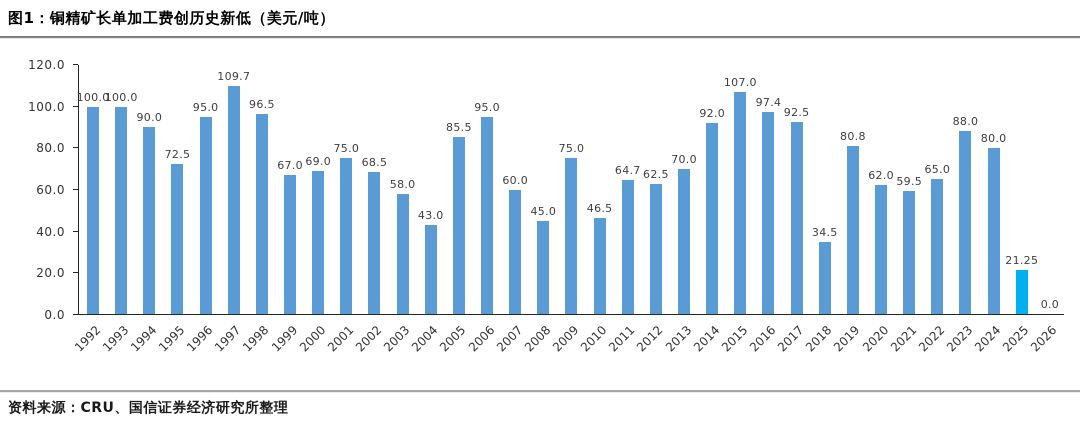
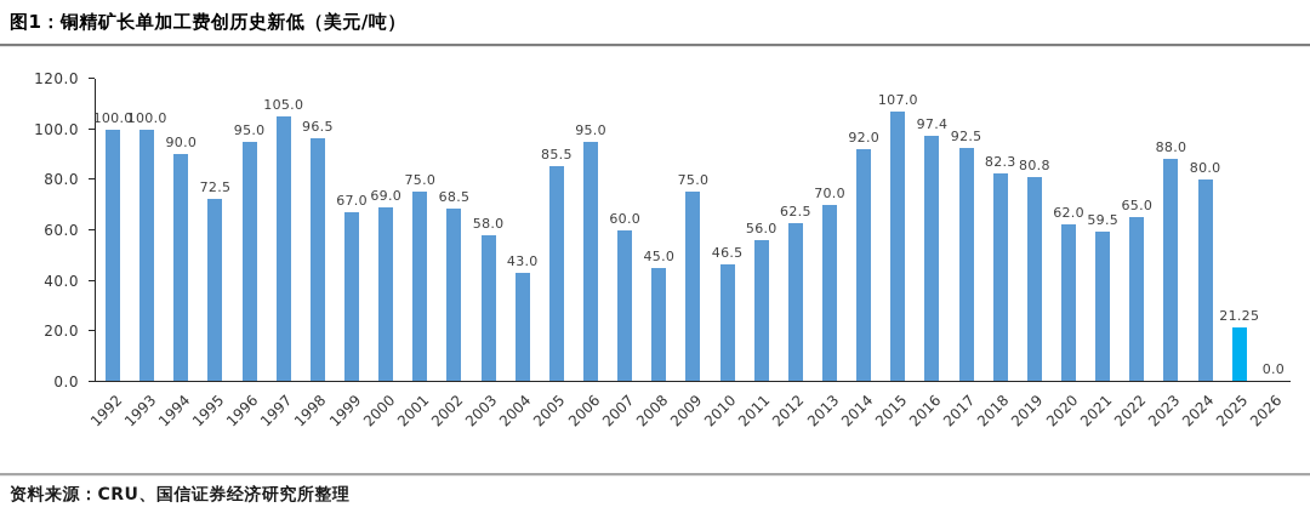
1997: 109.7 -> 105.0
2011: 64.7 -> 56.0
2018: 34.5 -> 82.3
